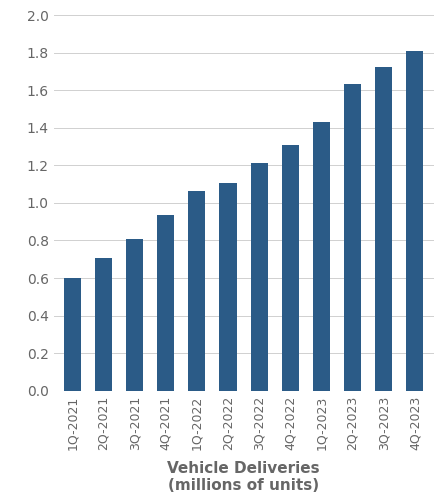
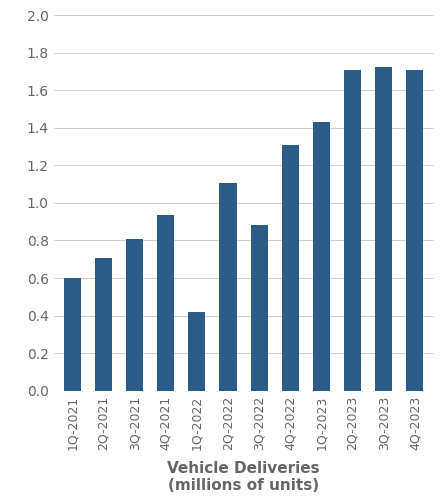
1Q-2022: 1.06 -> 0.42
3Q-2022: 1.21 -> 0.88
2Q-2023: 1.63 -> 1.71
4Q-2023: 1.81 -> 1.71
